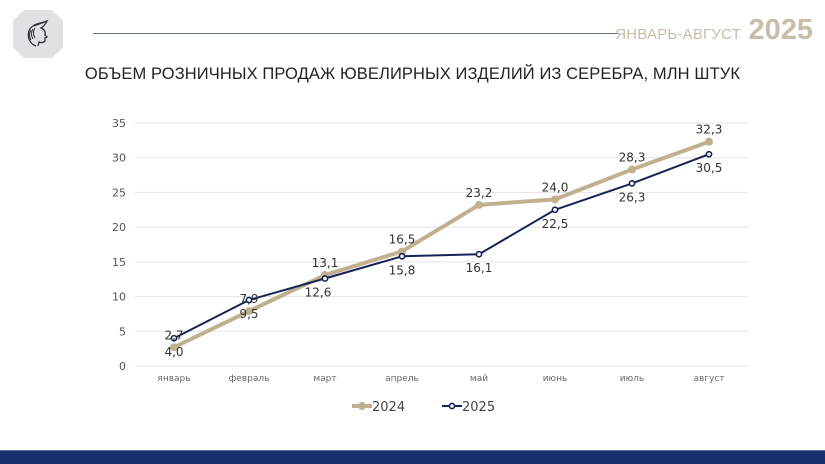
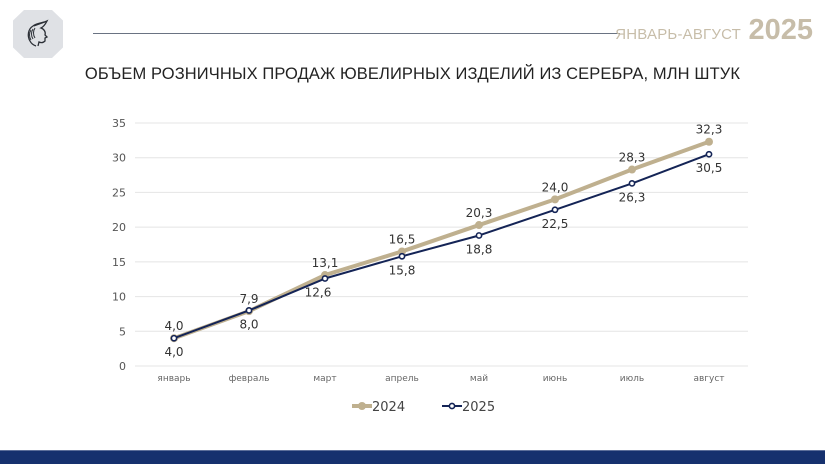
2024/январь: 2,7 -> 4,0
2025/февраль: 9,5 -> 8,0
2024/май: 23,2 -> 20,3
2025/май: 16,1 -> 18,8
